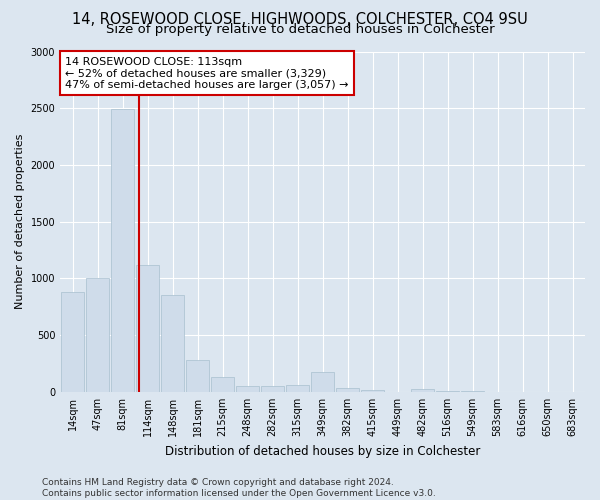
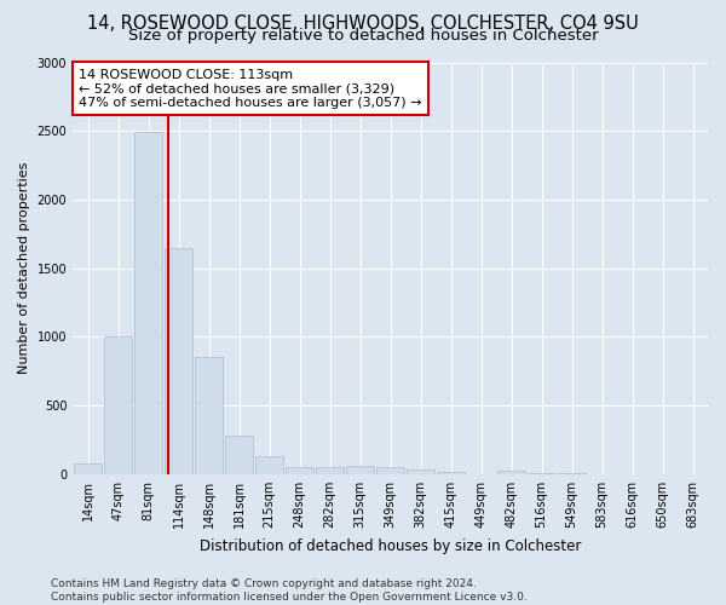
14sqm: 880 -> 80
114sqm: 1120 -> 1650
349sqm: 180 -> 50
